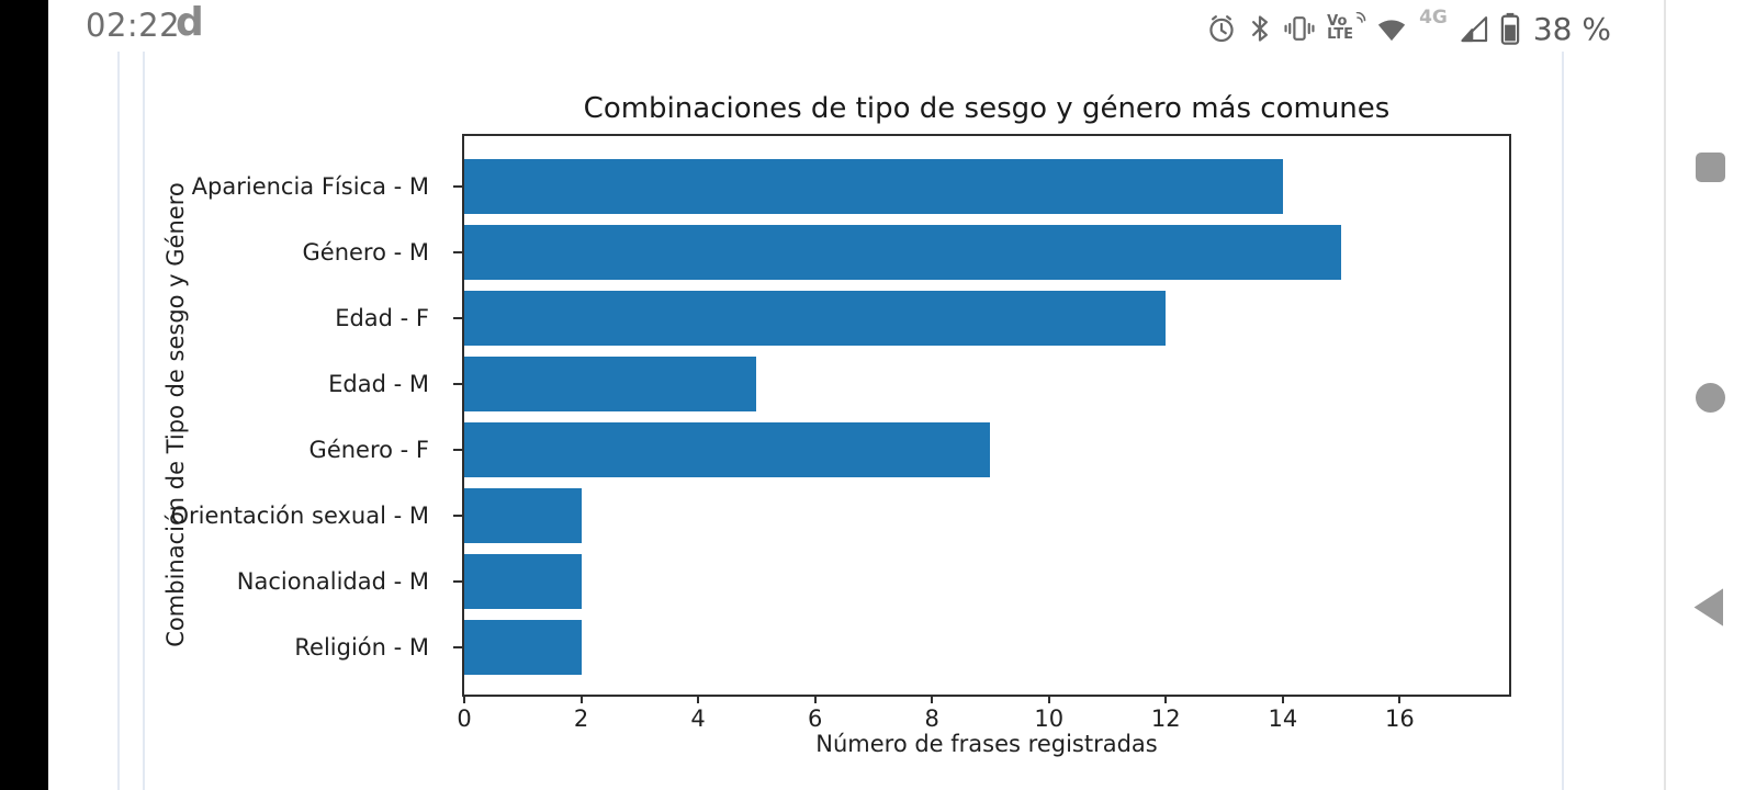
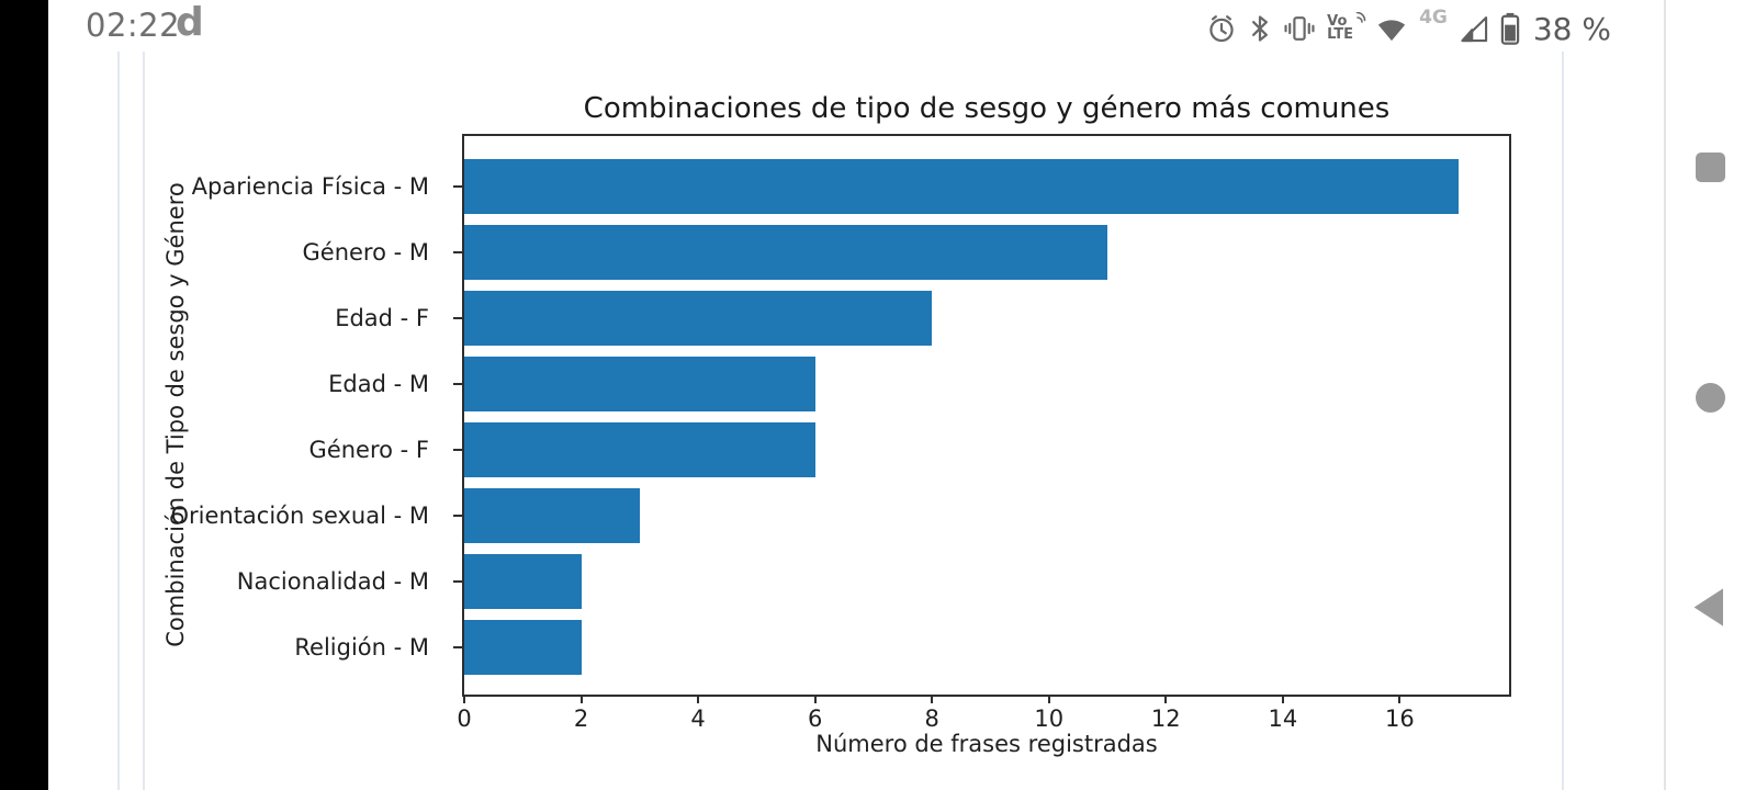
Apariencia Física - M: 14 -> 17
Género - M: 15 -> 11
Edad - F: 12 -> 8
Edad - M: 5 -> 6
Género - F: 9 -> 6
Orientación sexual - M: 2 -> 3
